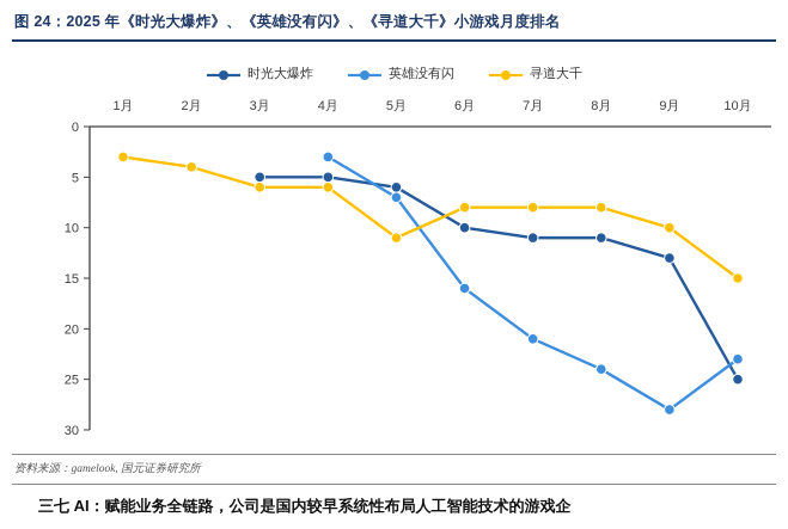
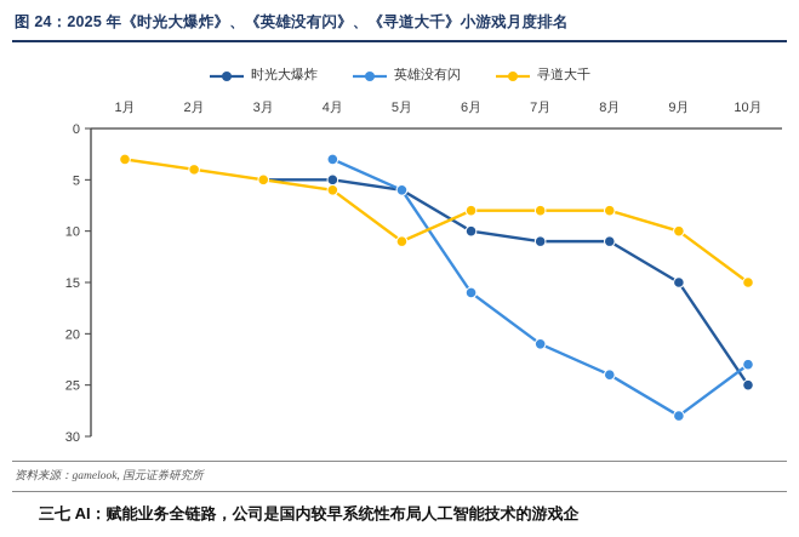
寻道大千/3月: 6 -> 5
英雄没有闪/5月: 7 -> 6
时光大爆炸/9月: 13 -> 15
